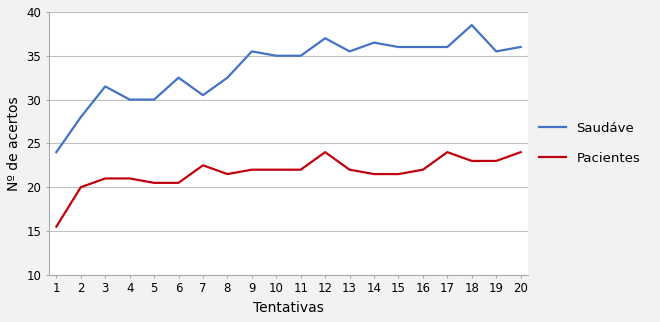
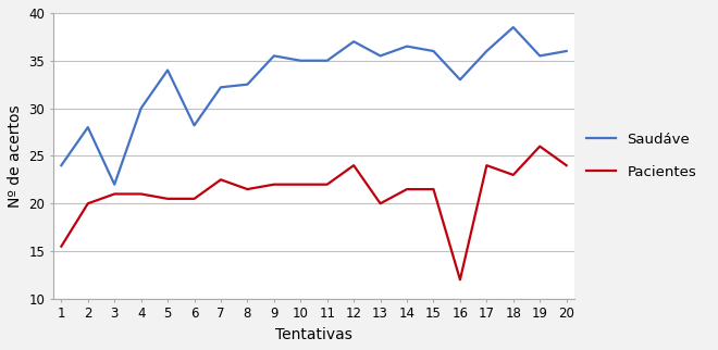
Saudáve/3: 31.5 -> 22.0
Saudáve/5: 30.0 -> 34.0
Saudáve/6: 32.5 -> 28.2
Saudáve/7: 30.5 -> 32.2
Pacientes/13: 22.0 -> 20.0
Saudáve/16: 36.0 -> 33.0
Pacientes/16: 22.0 -> 12.0
Pacientes/19: 23.0 -> 26.0
